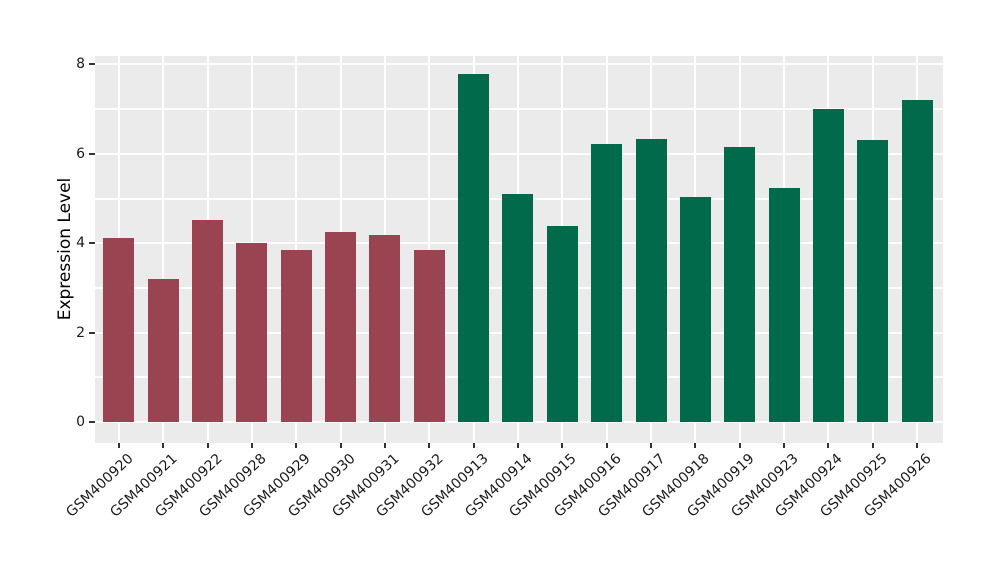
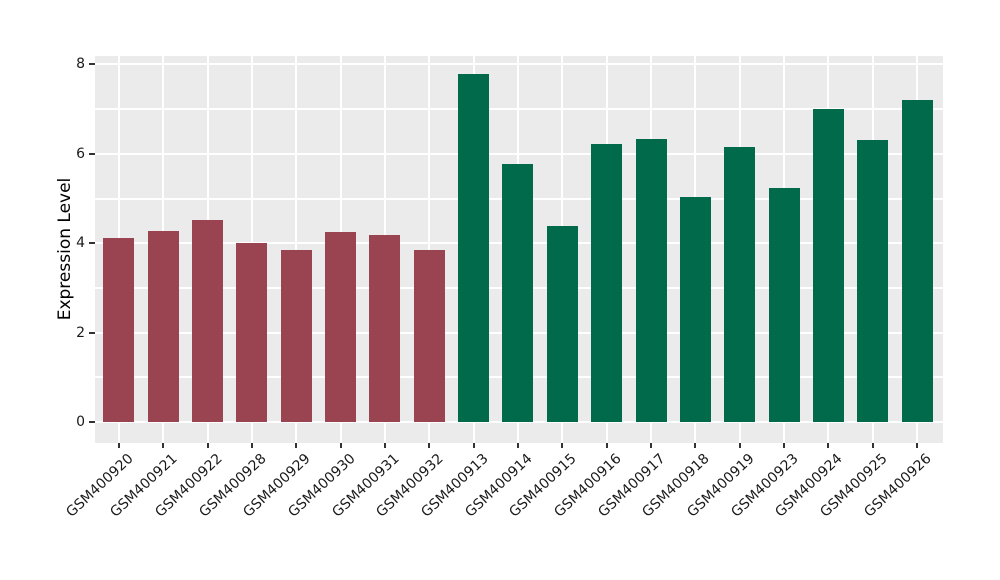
GSM400921: 3.2 -> 4.3
GSM400914: 5.1 -> 5.8
